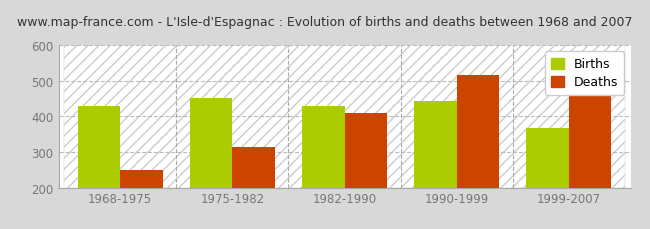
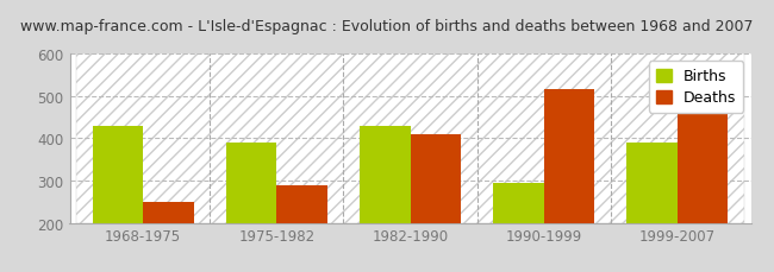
Births/1975-1982: 450 -> 390
Deaths/1975-1982: 314 -> 290
Births/1990-1999: 442 -> 295
Births/1999-2007: 368 -> 390
